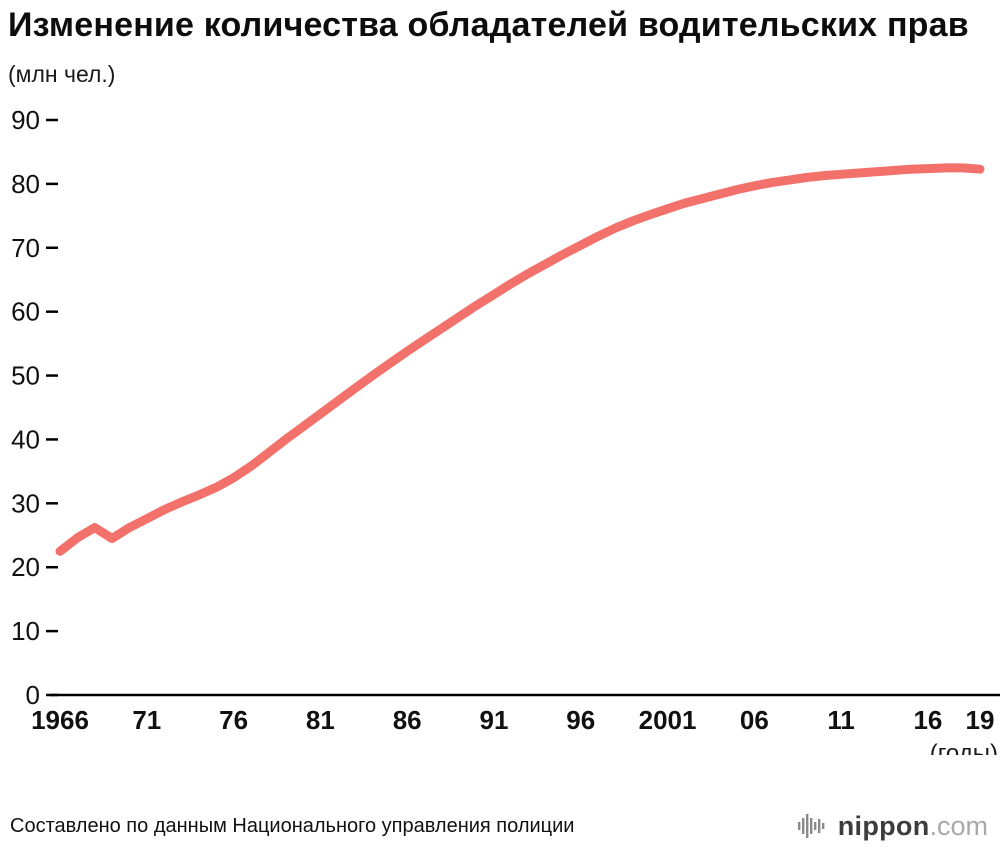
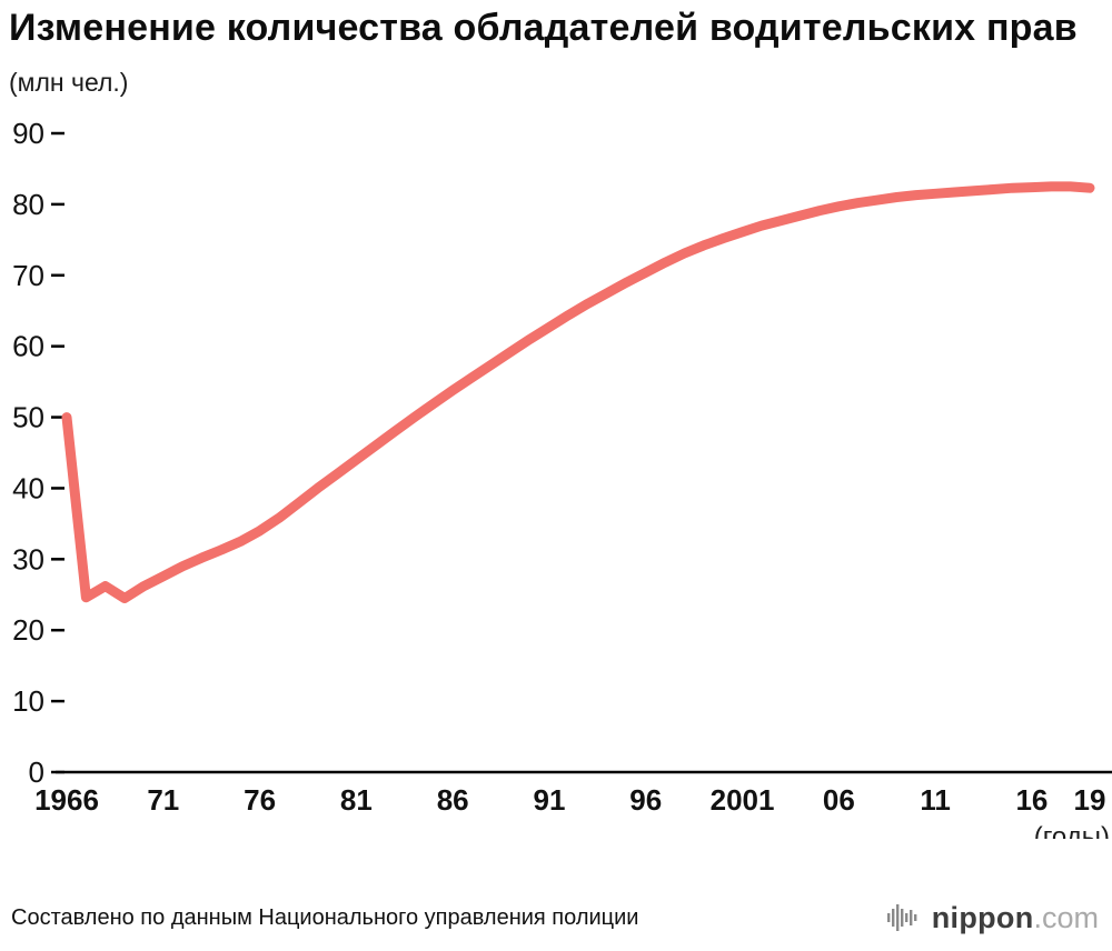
1966: 22 -> 50
